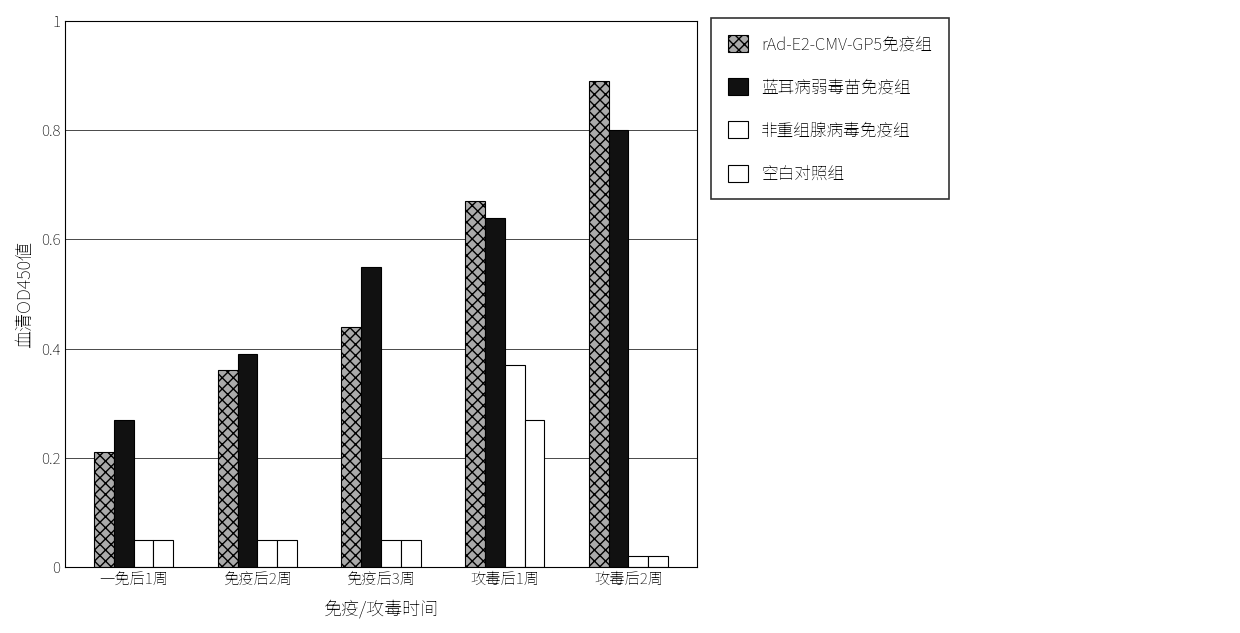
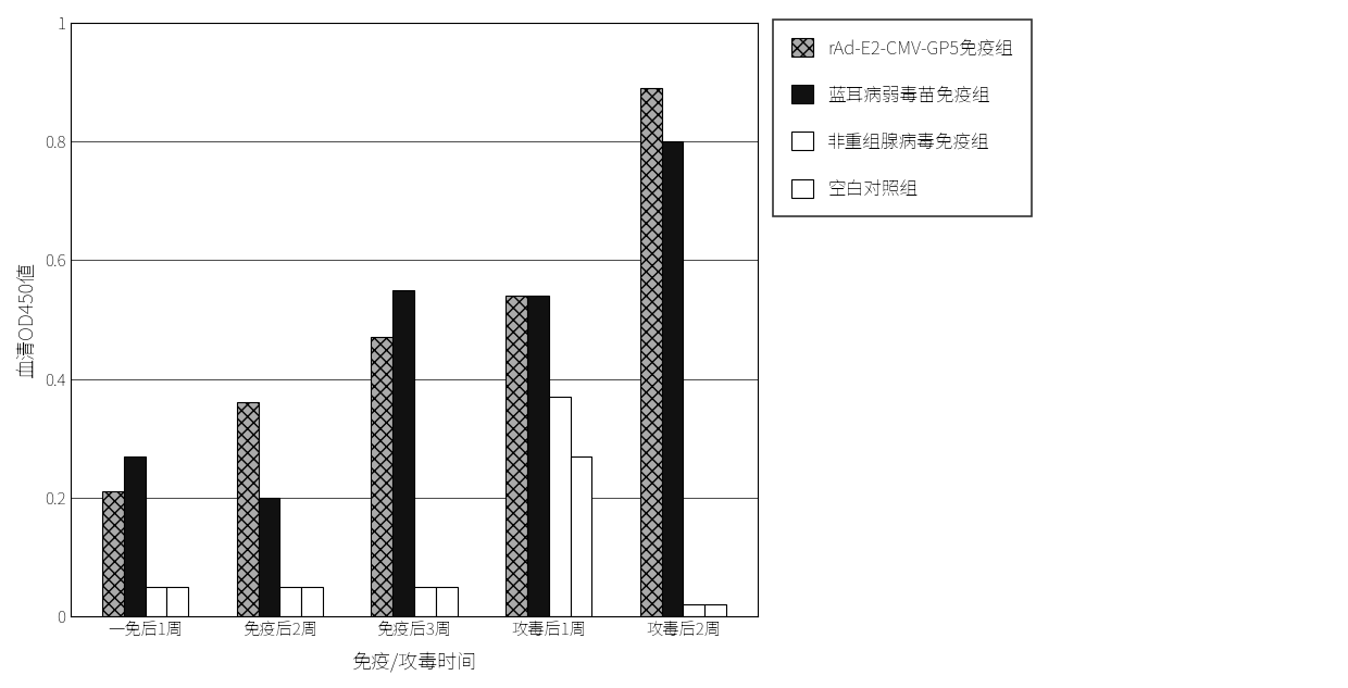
蓝耳病弱毒苗免疫组/免疫后2周: 0.39 -> 0.20
rAd-E2-CMV-GP5免疫组/免疫后3周: 0.44 -> 0.47
rAd-E2-CMV-GP5免疫组/攻毒后1周: 0.67 -> 0.54
蓝耳病弱毒苗免疫组/攻毒后1周: 0.64 -> 0.54
